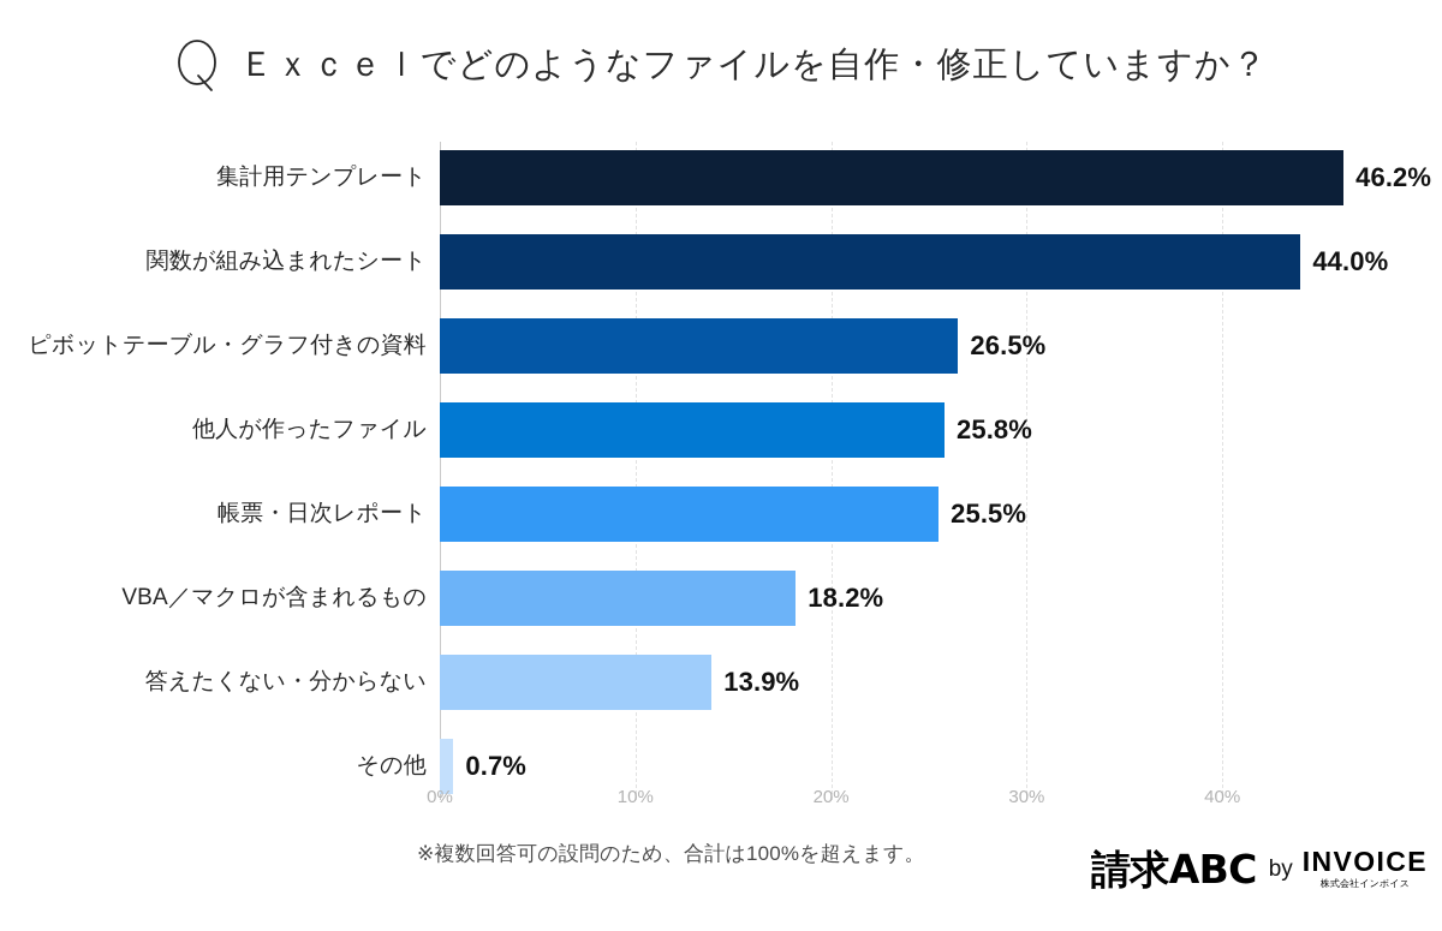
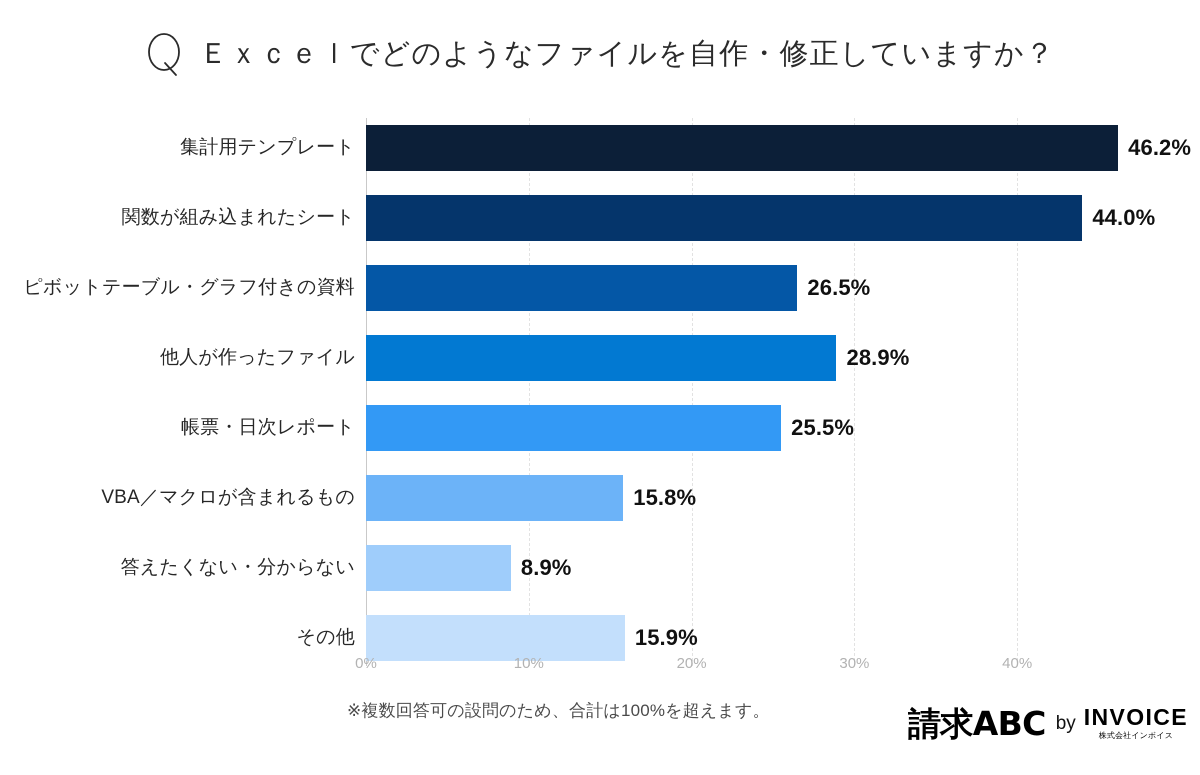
他人が作ったファイル: 25.8% -> 28.9%
VBA／マクロが含まれるもの: 18.2% -> 15.8%
答えたくない・分からない: 13.9% -> 8.9%
その他: 0.7% -> 15.9%
